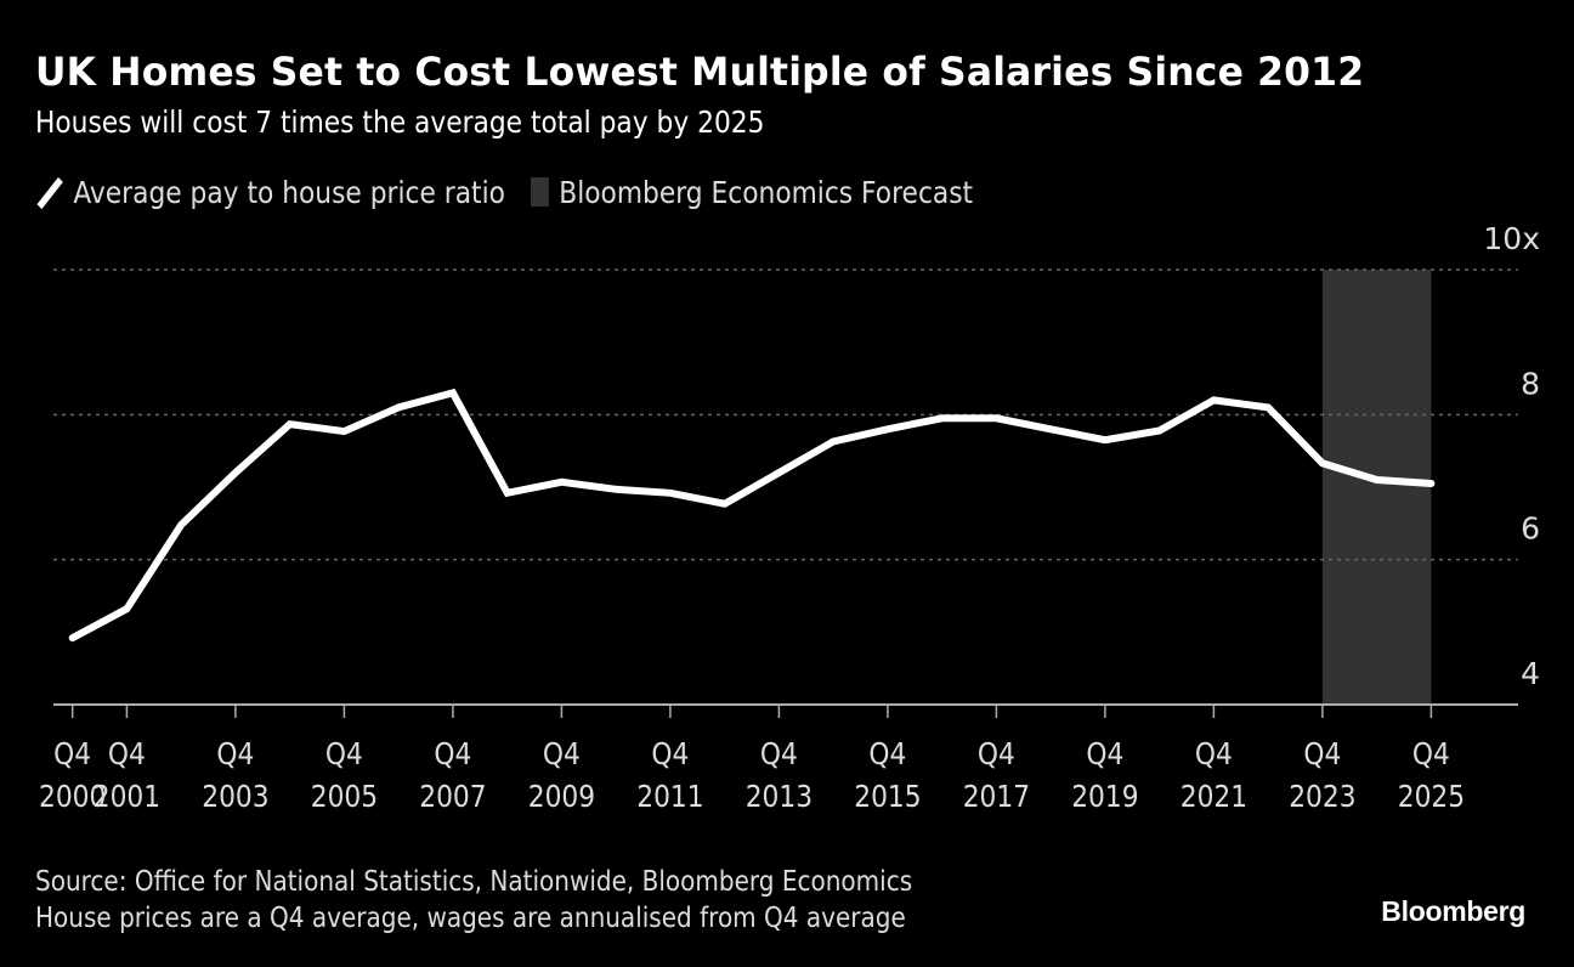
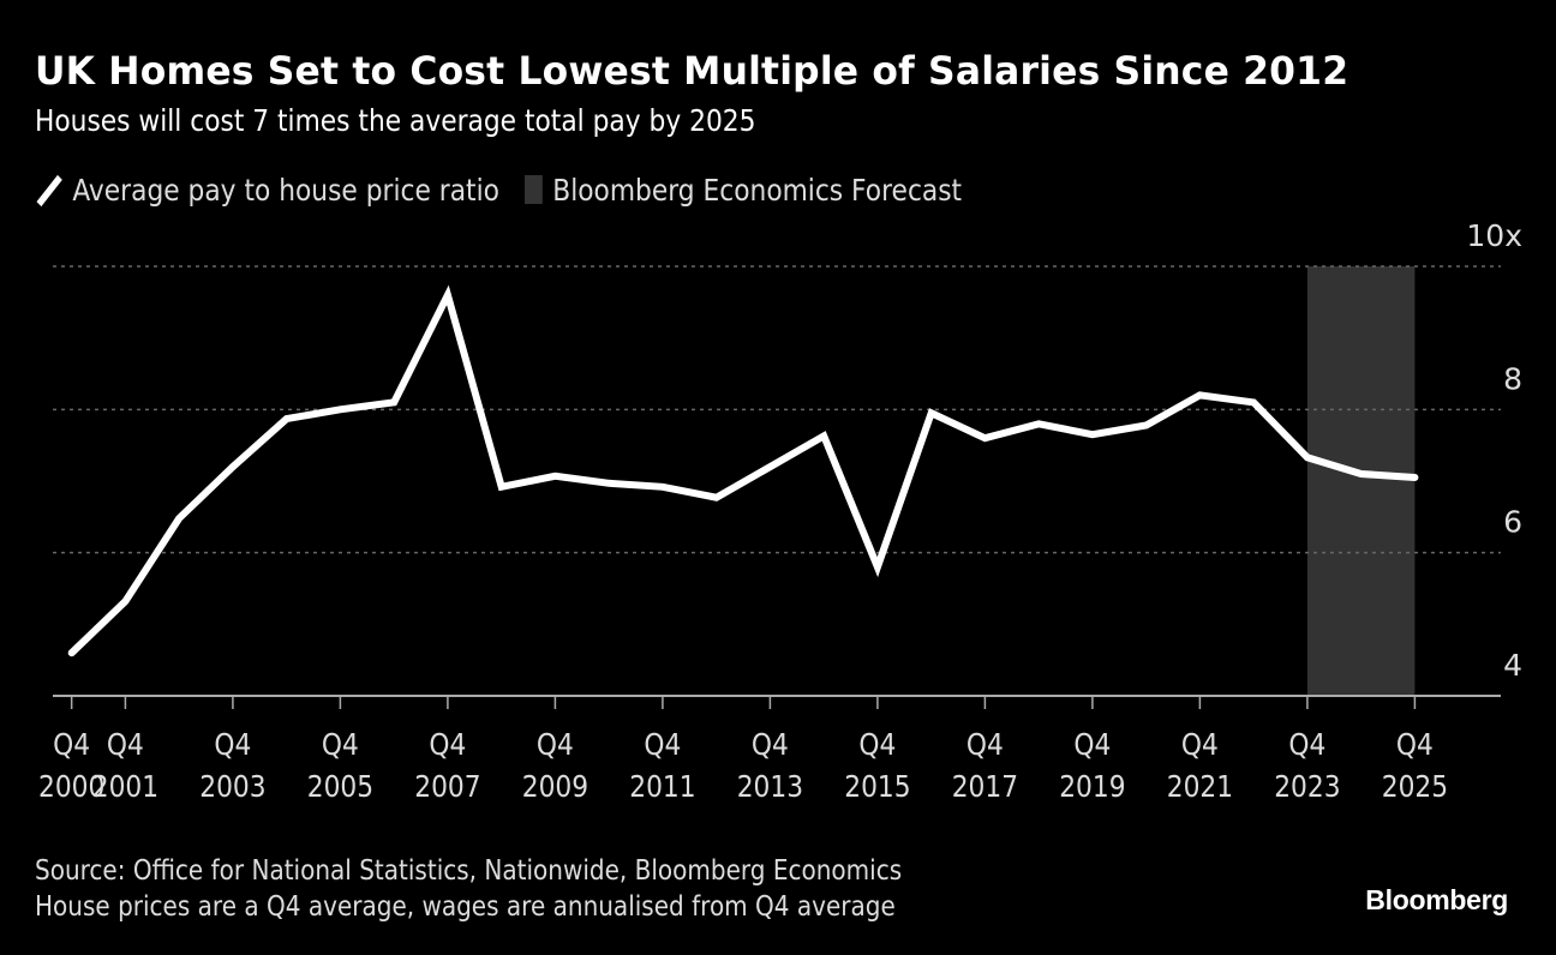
2000: 4.9 -> 4.6
2005: 7.8 -> 8.0
2007: 8.3 -> 9.6
2015: 7.8 -> 5.8
2017: 8.0 -> 7.6
